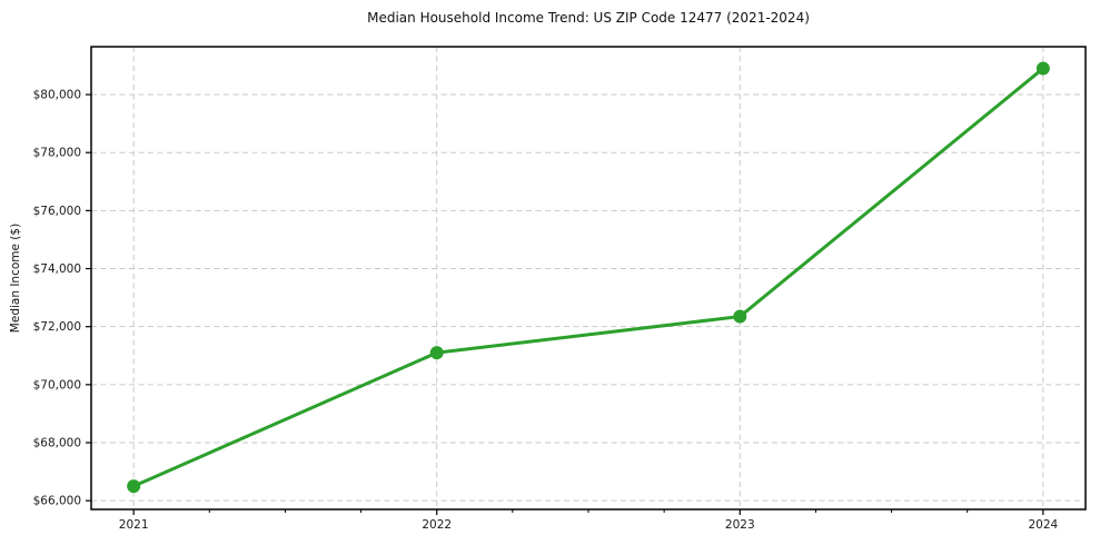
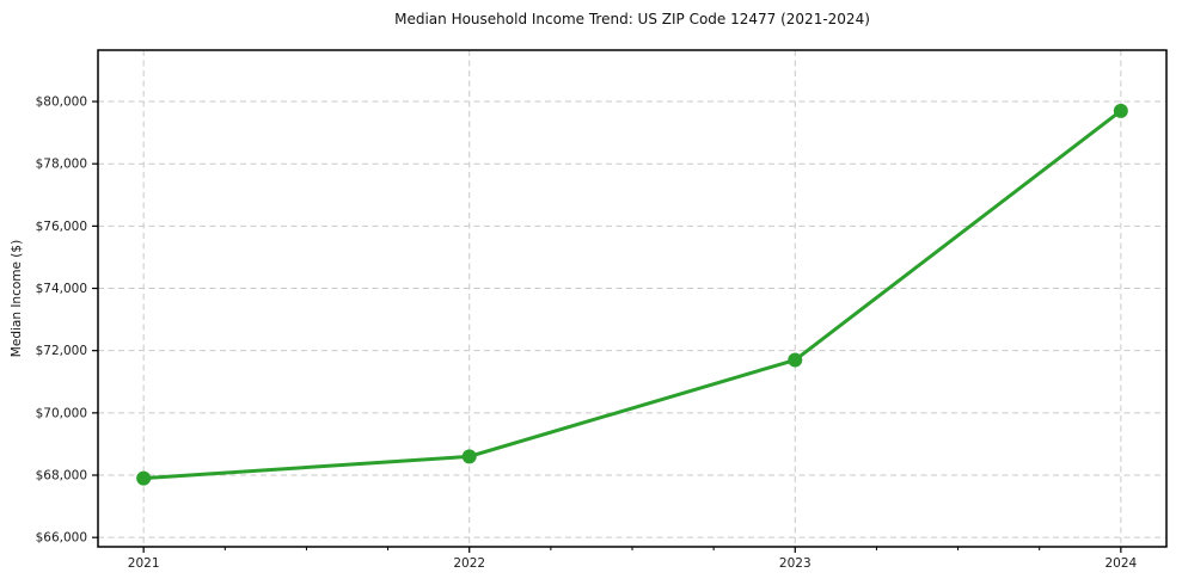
2021: $66500 -> $67900
2022: $71100 -> $68600
2023: $72400 -> $71700
2024: $80900 -> $79700
